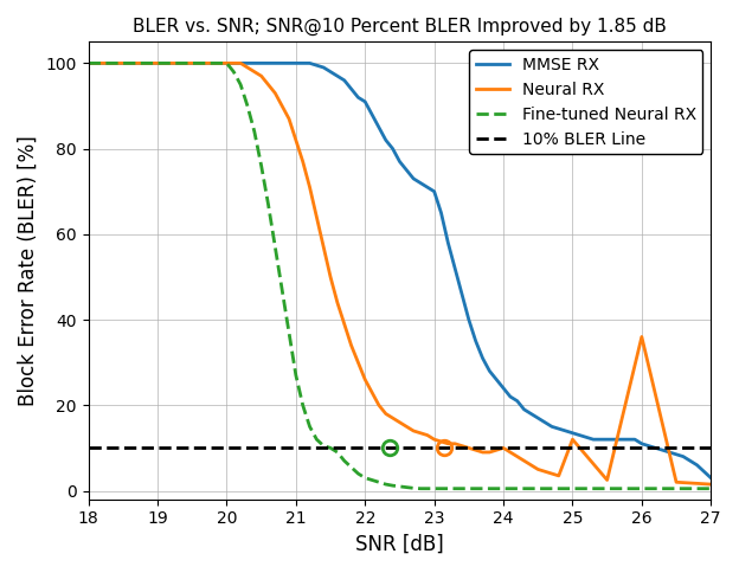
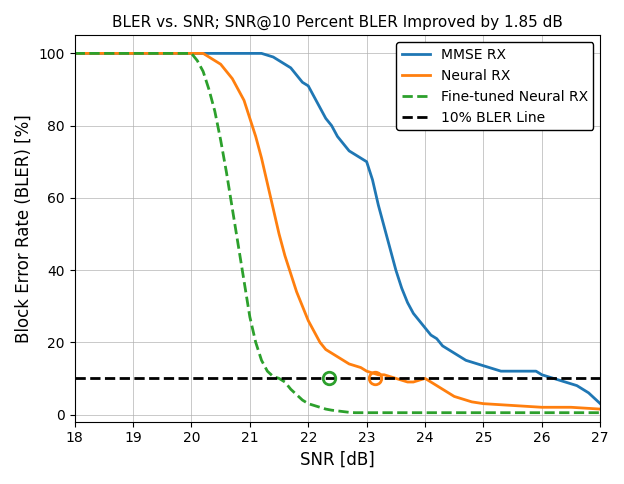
Neural RX/25: 12.0 -> 3.0
Neural RX/26: 36.0 -> 2.0
